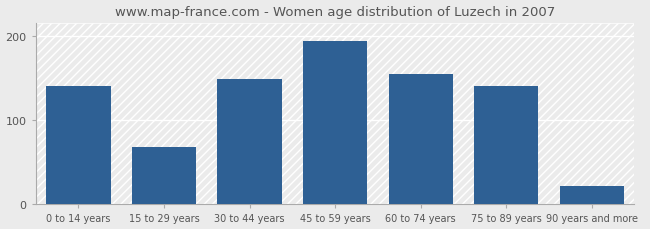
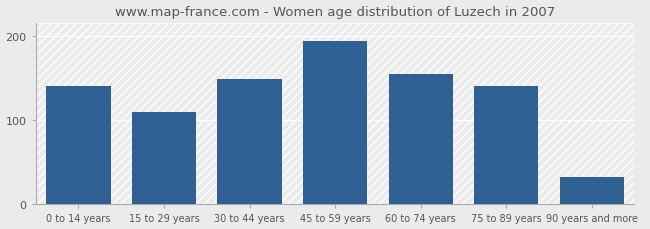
15 to 29 years: 68 -> 110
90 years and more: 22 -> 32
